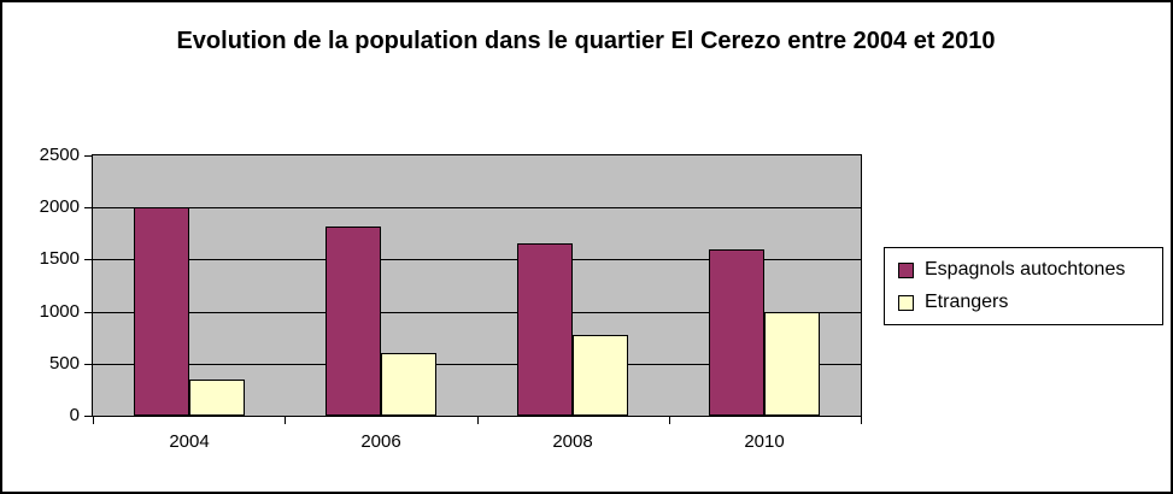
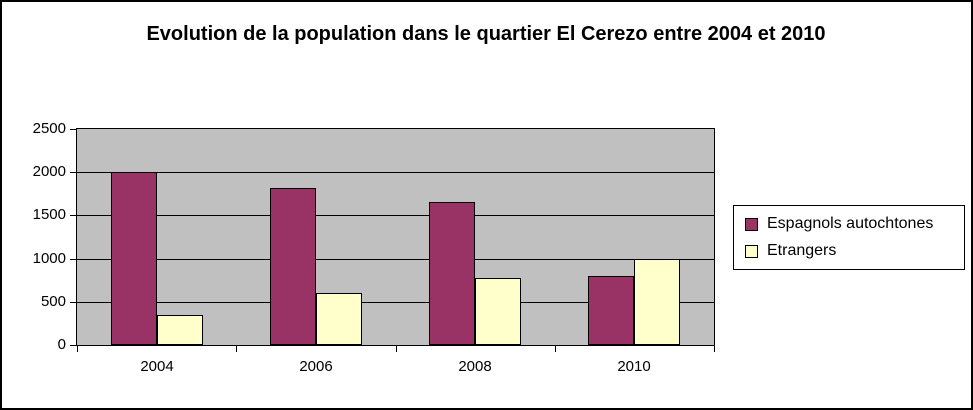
Espagnols autochtones/2010: 1600 -> 800
